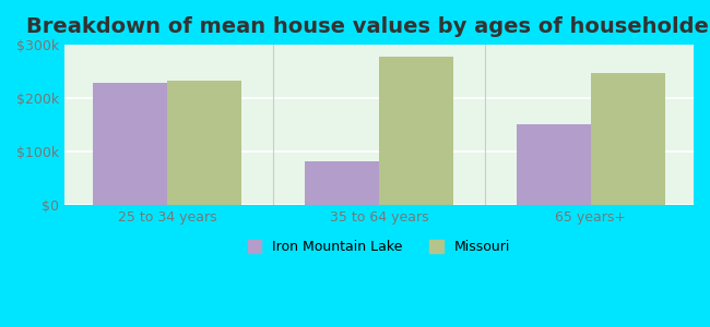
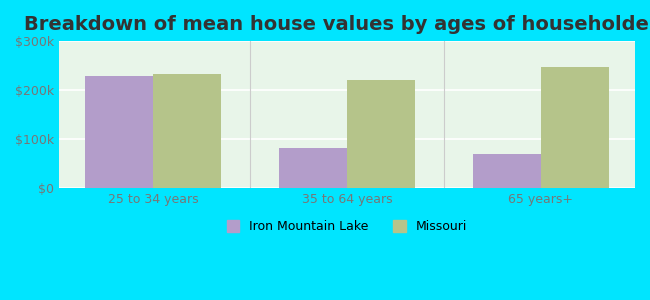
Missouri/35 to 64 years: $278k -> $220k
Iron Mountain Lake/65 years+: $152k -> $70k
